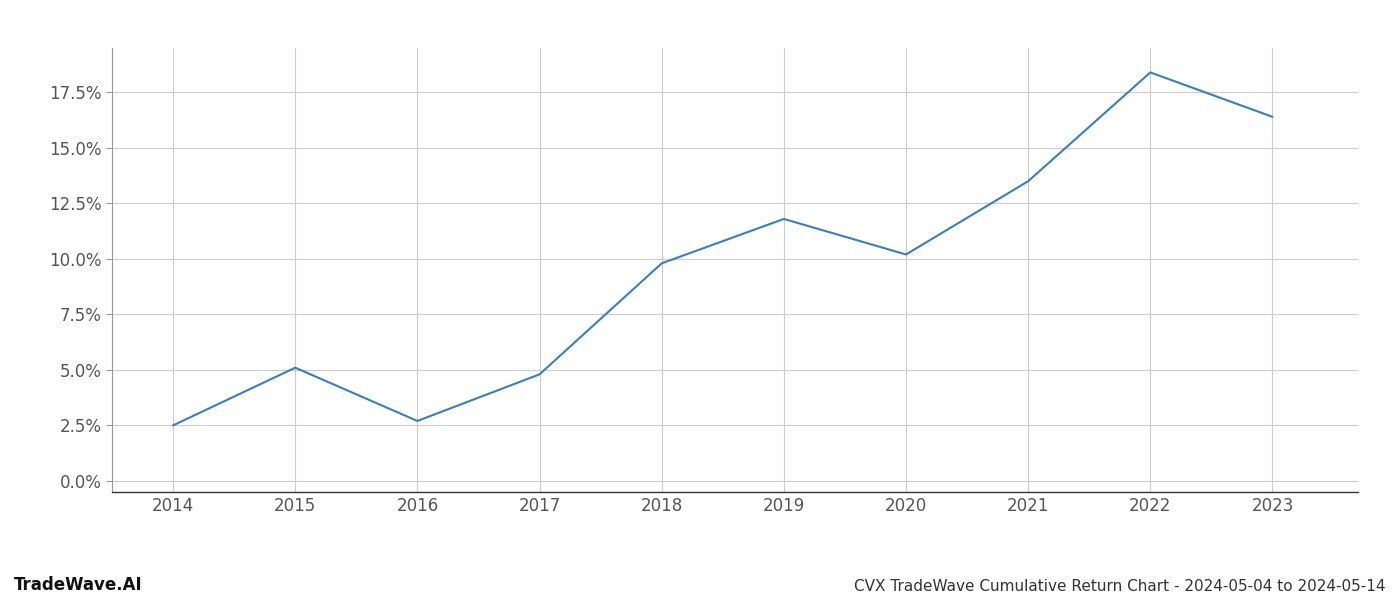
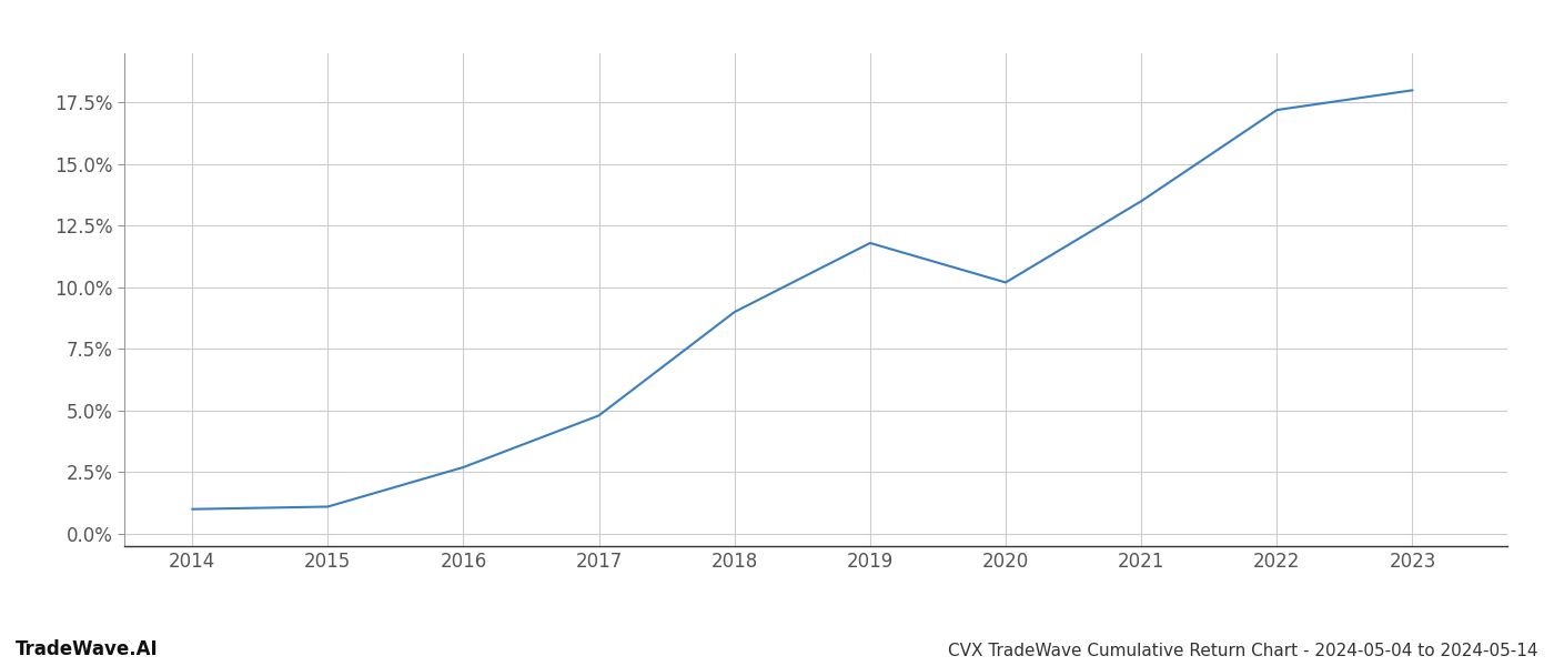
2014: 2.5% -> 1.0%
2015: 5.1% -> 1.1%
2018: 9.8% -> 9.0%
2022: 18.4% -> 17.2%
2023: 16.4% -> 18.0%
